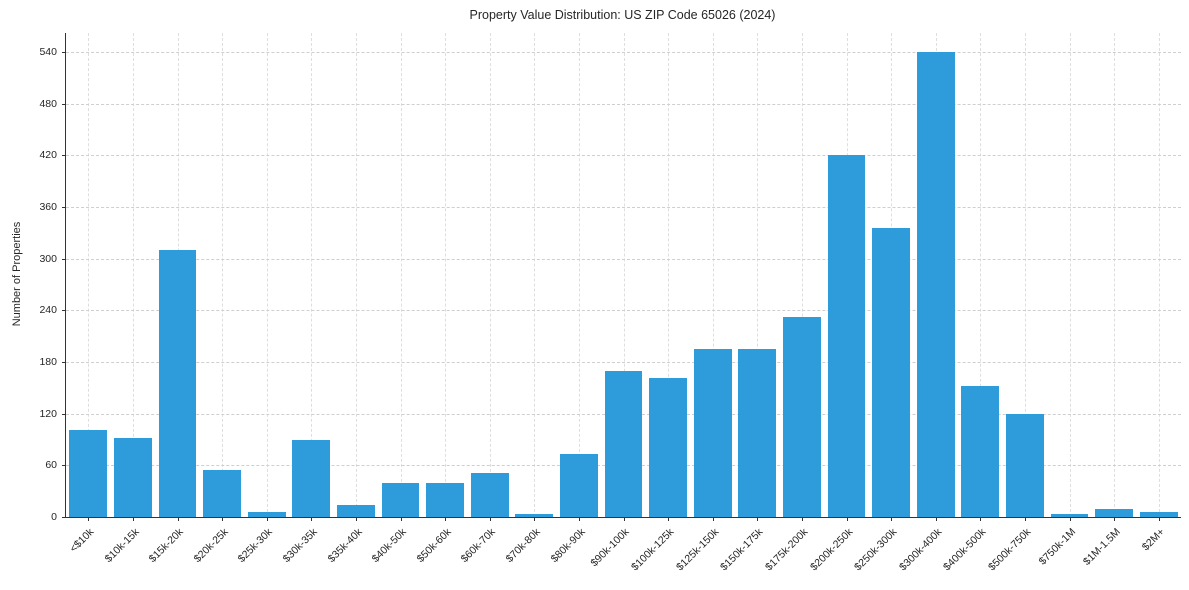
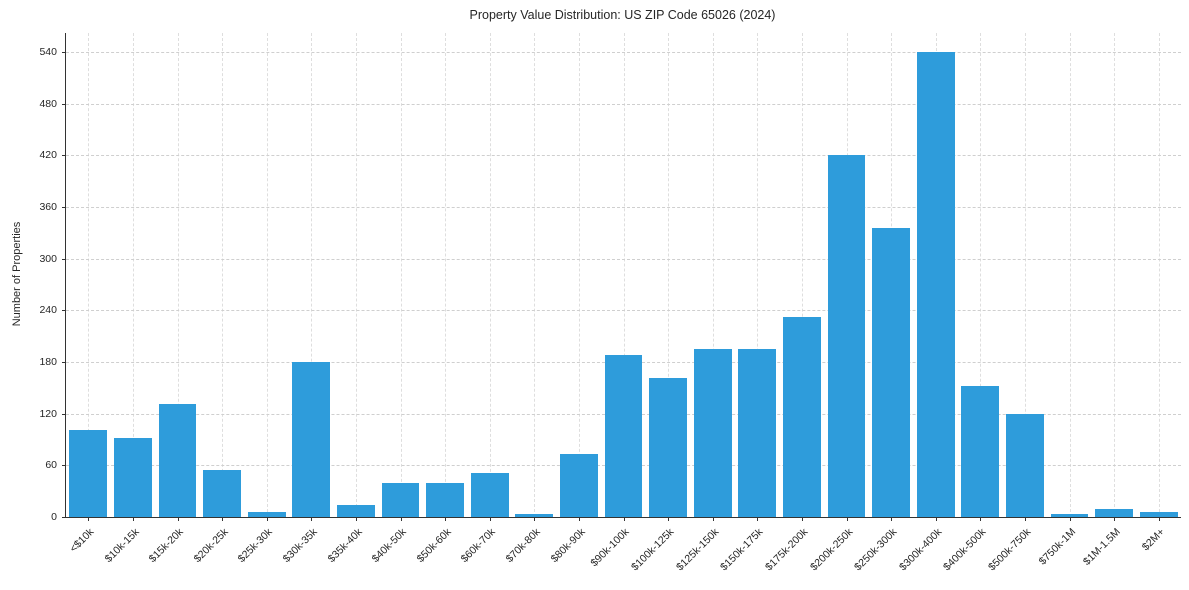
$15k-20k: 310 -> 130
$30k-35k: 90 -> 180
$90k-100k: 170 -> 190
